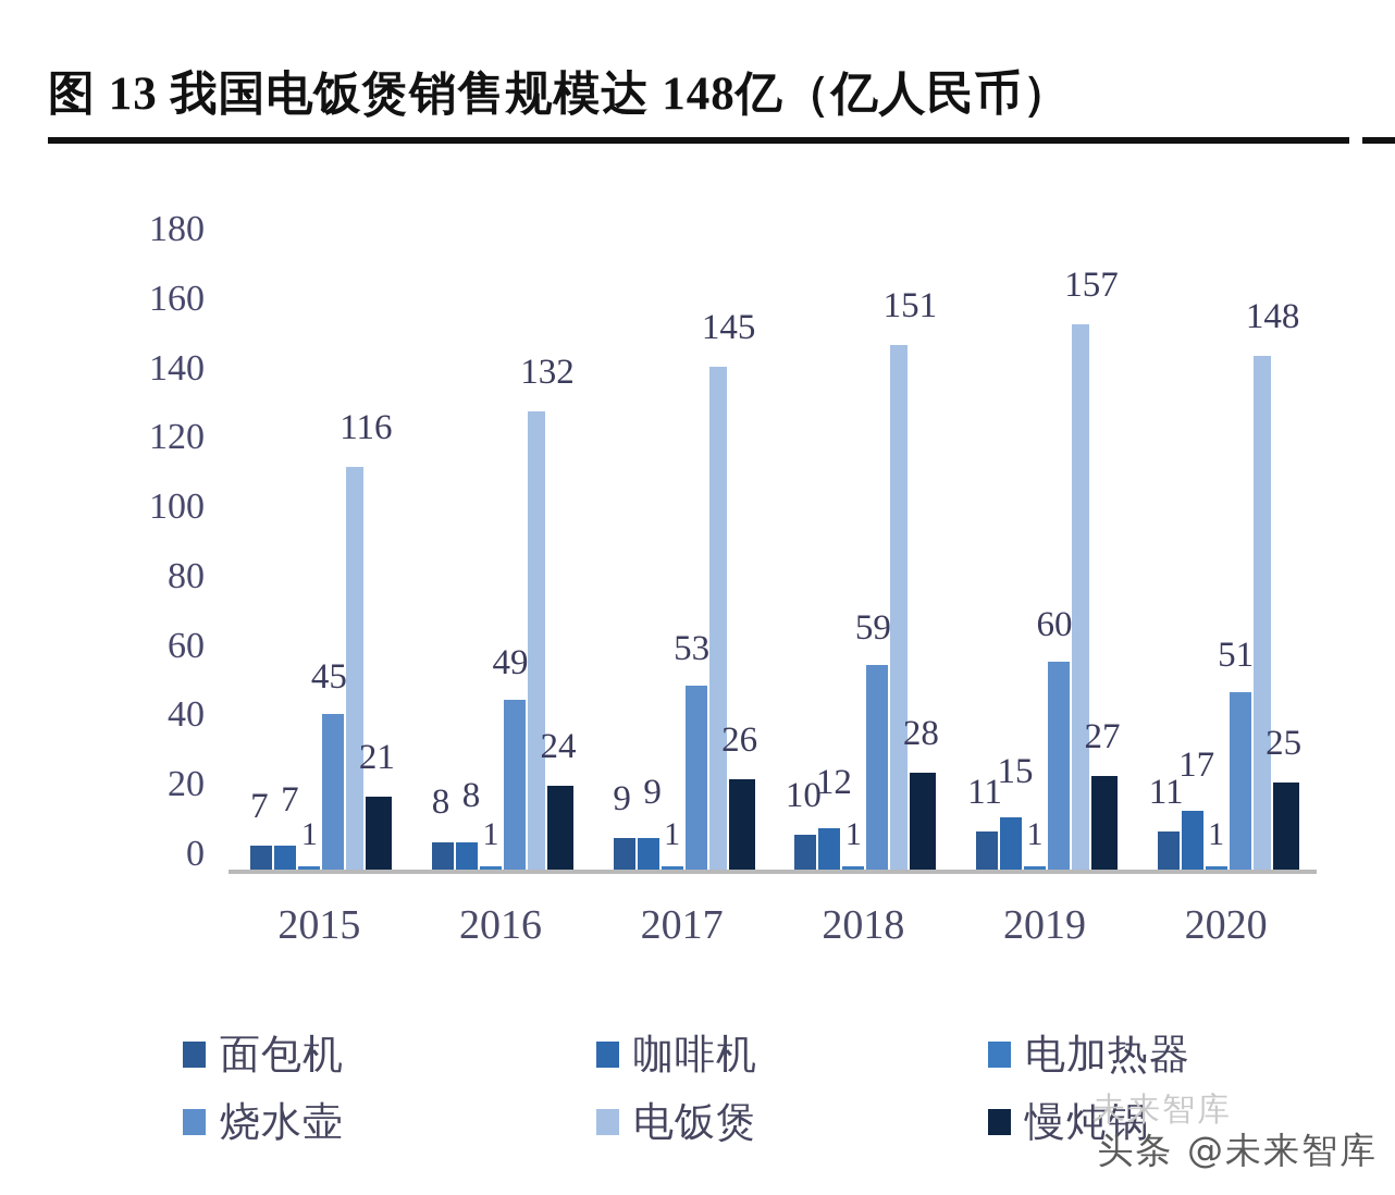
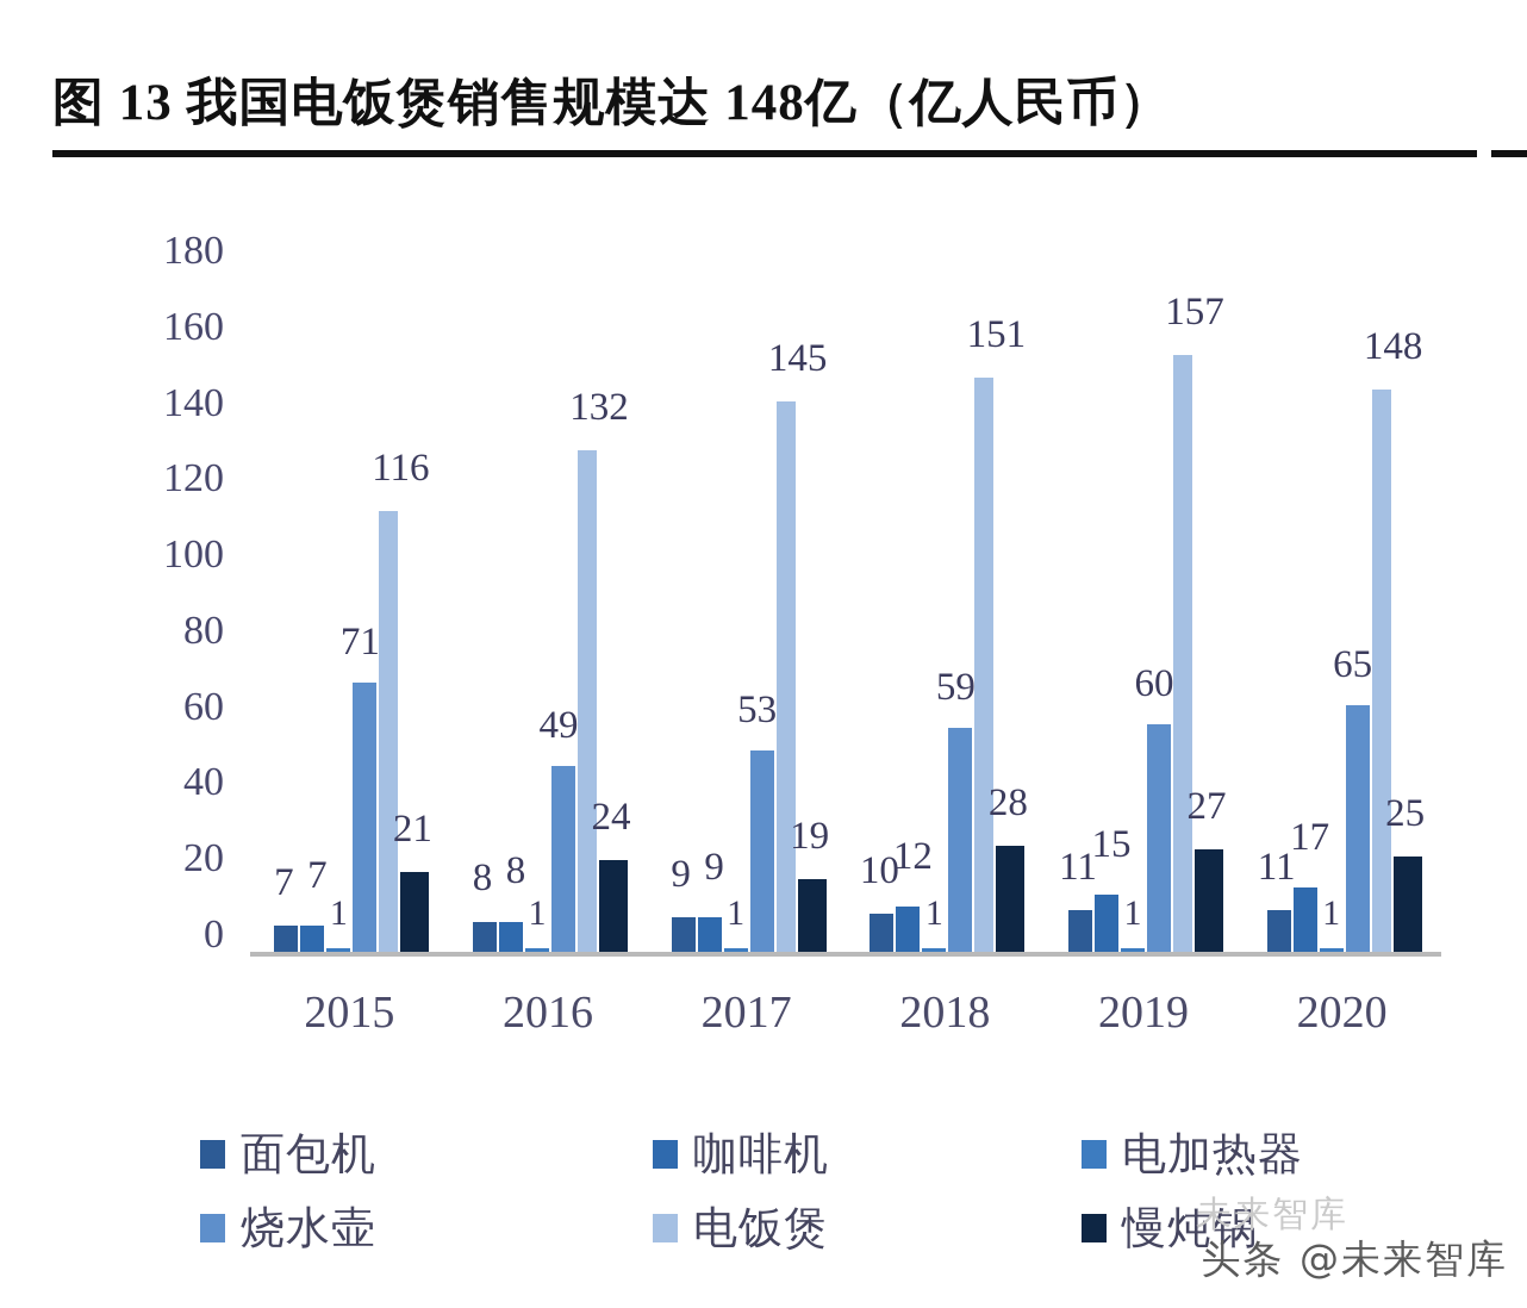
烧水壶/2015: 45 -> 71
慢炖锅/2017: 26 -> 19
烧水壶/2020: 51 -> 65
